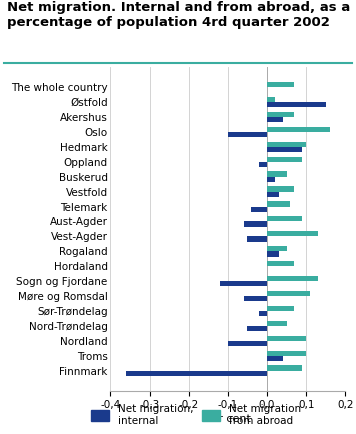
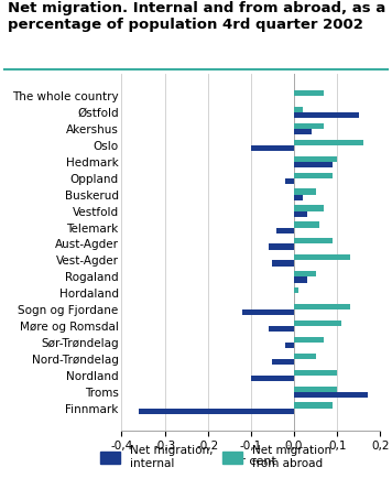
Net migration from abroad/Hordaland: 0,07 -> 0,01
Net migration, internal/Troms: 0,04 -> 0,17
